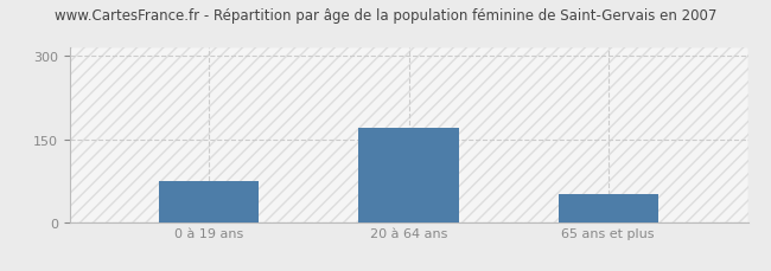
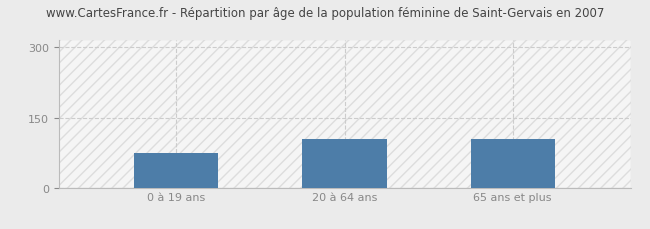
20 à 64 ans: 170 -> 105
65 ans et plus: 50 -> 105
